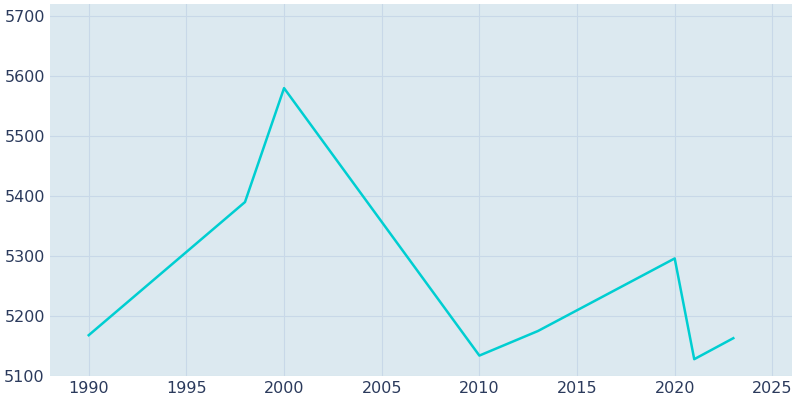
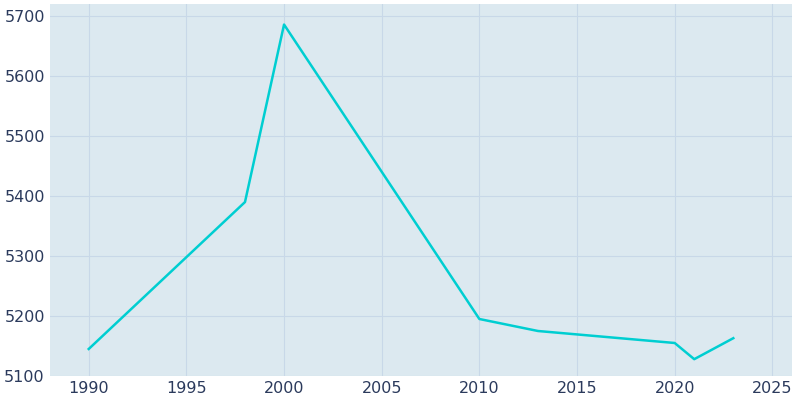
1990: 5168 -> 5145
2000: 5580 -> 5686
2010: 5134 -> 5195
2020: 5296 -> 5155
